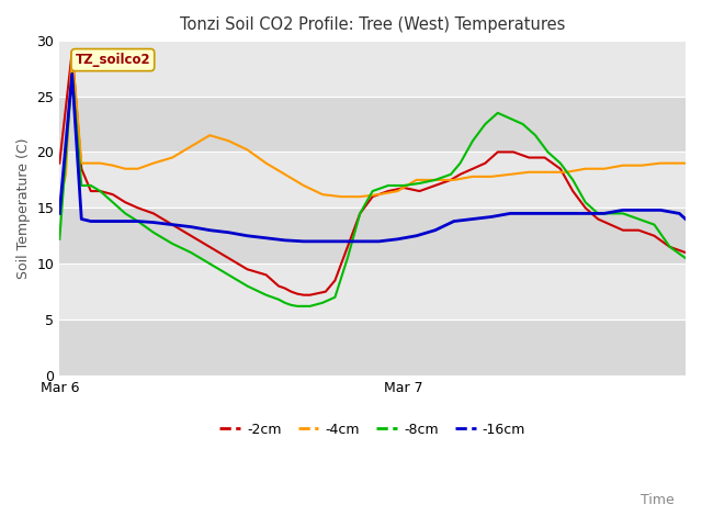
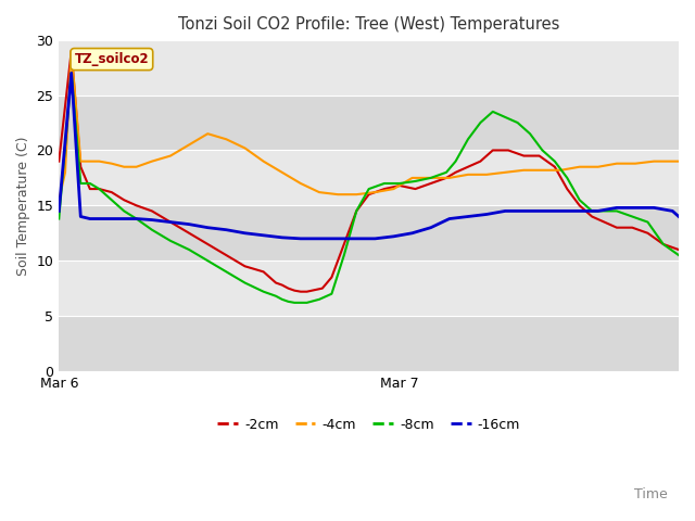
-8cm/Mar 6: 12.2 -> 13.8
